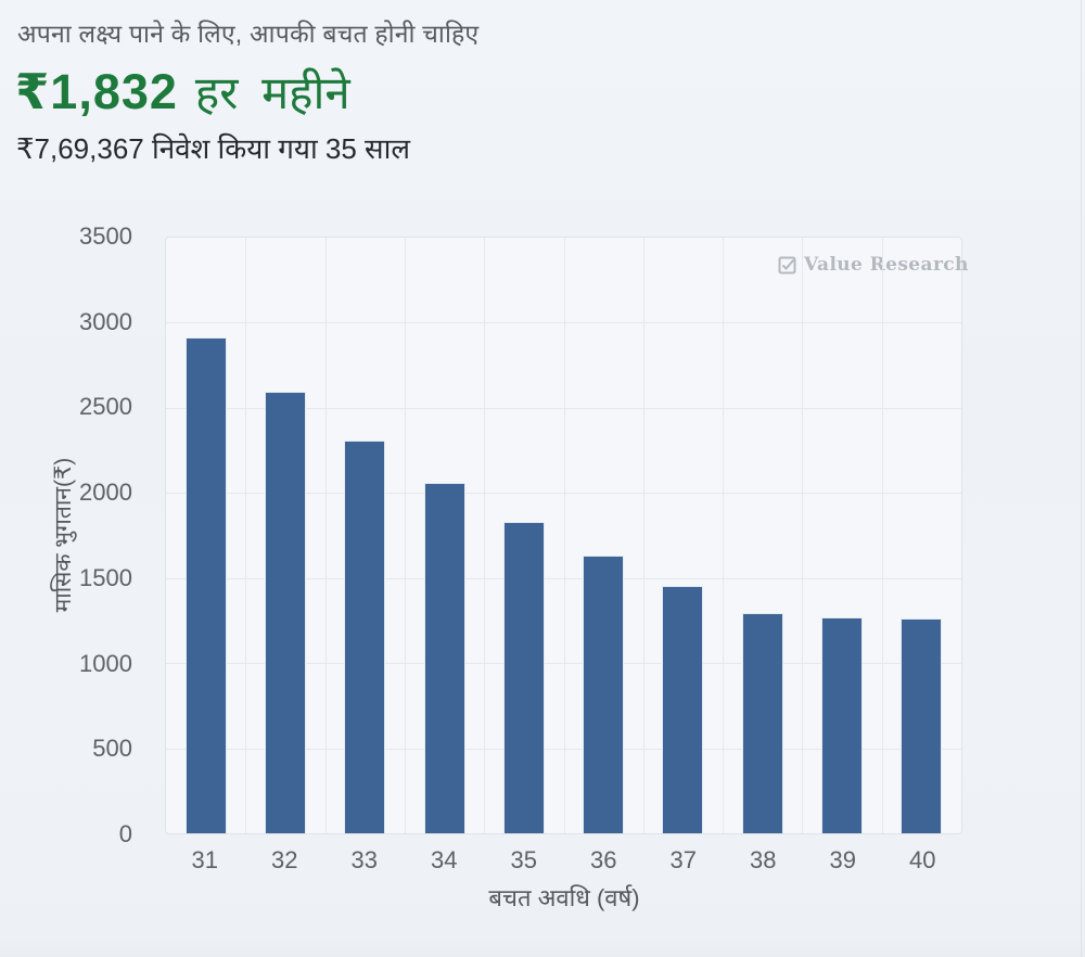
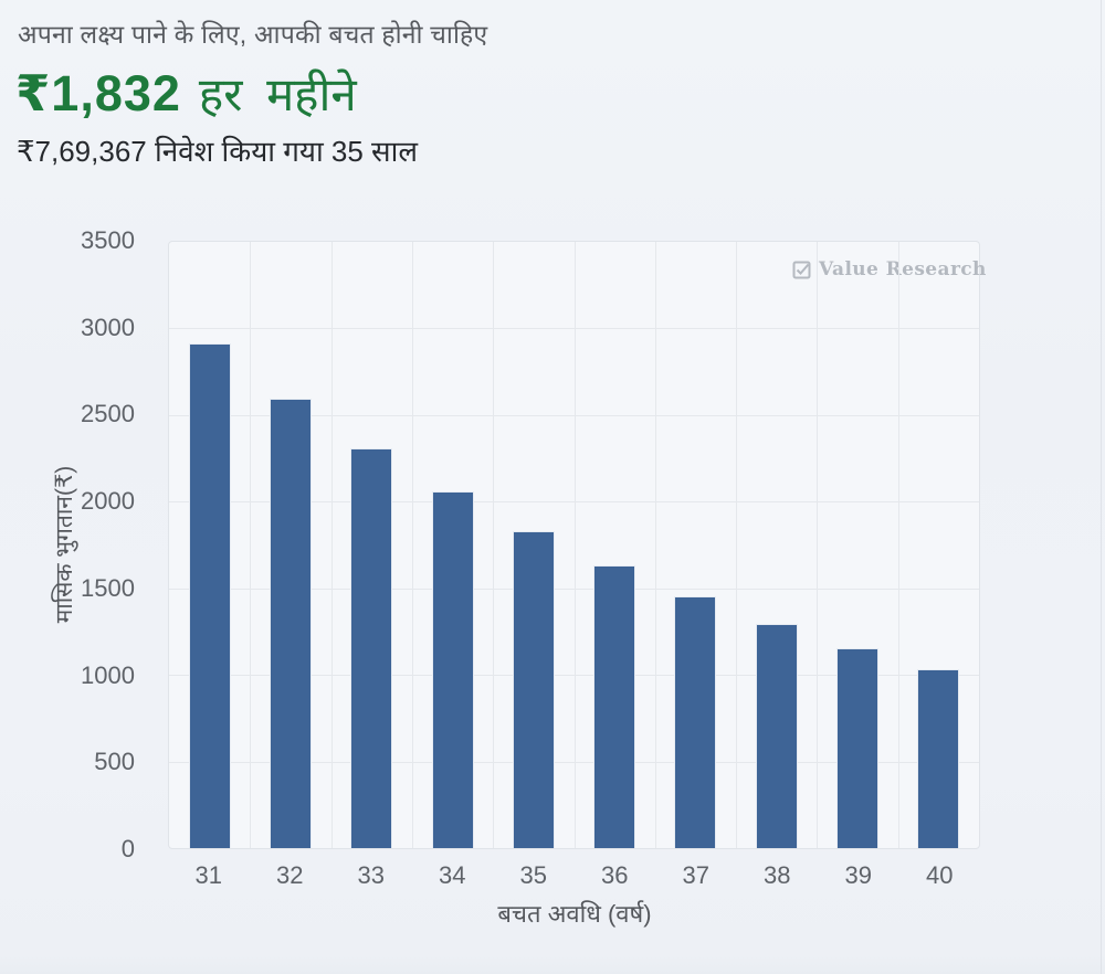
39: 1270 -> 1160
40: 1260 -> 1030
